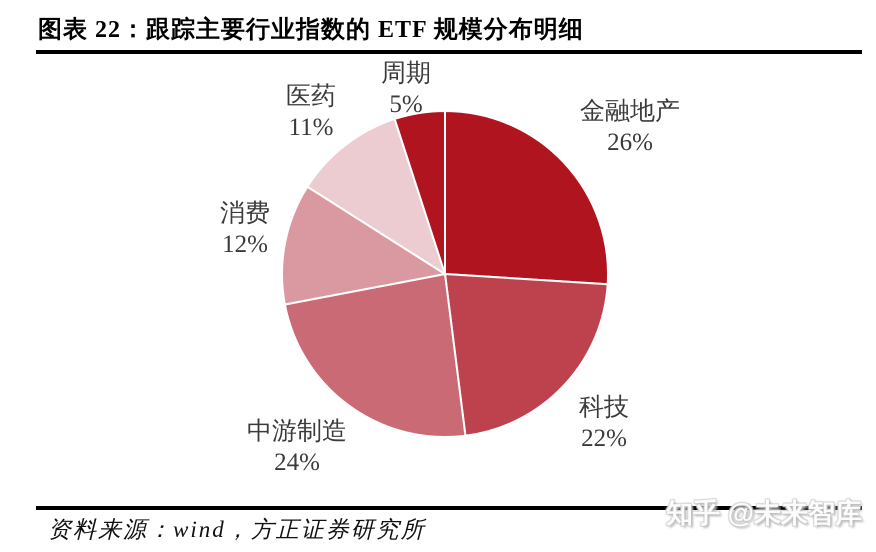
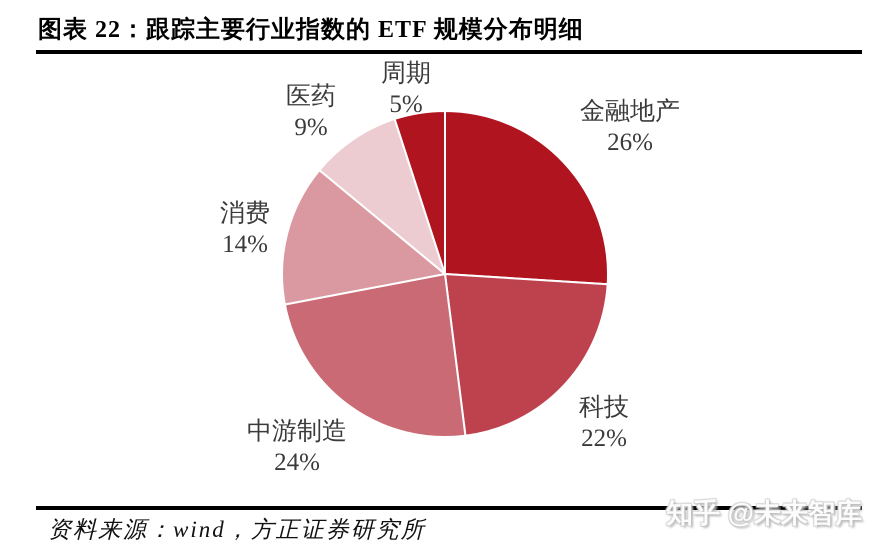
消费: 12% -> 14%
医药: 11% -> 9%
